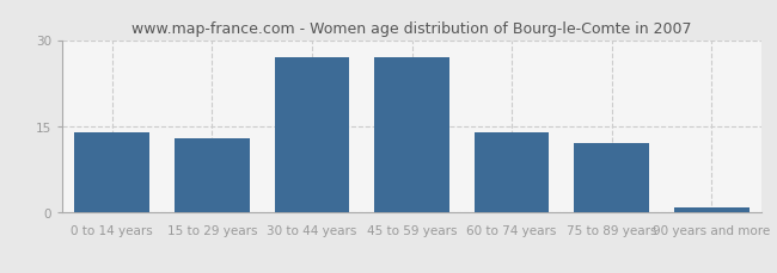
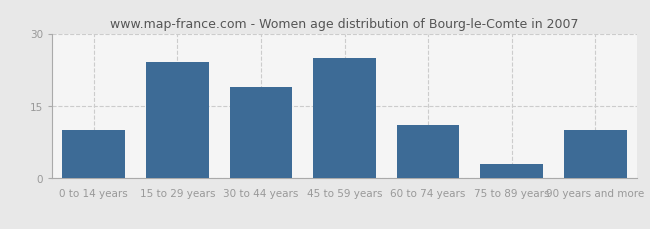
0 to 14 years: 14 -> 10
15 to 29 years: 13 -> 24
30 to 44 years: 27 -> 19
45 to 59 years: 27 -> 25
60 to 74 years: 14 -> 11
75 to 89 years: 12 -> 3
90 years and more: 1 -> 10
